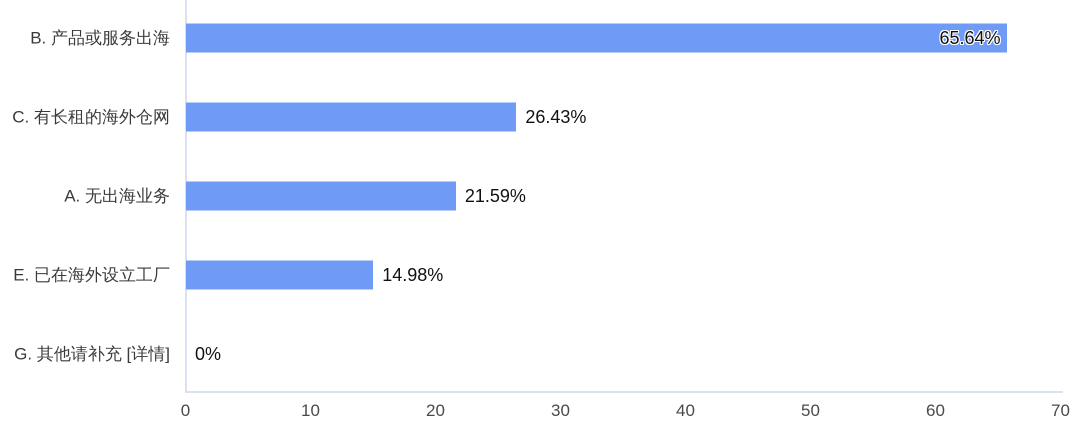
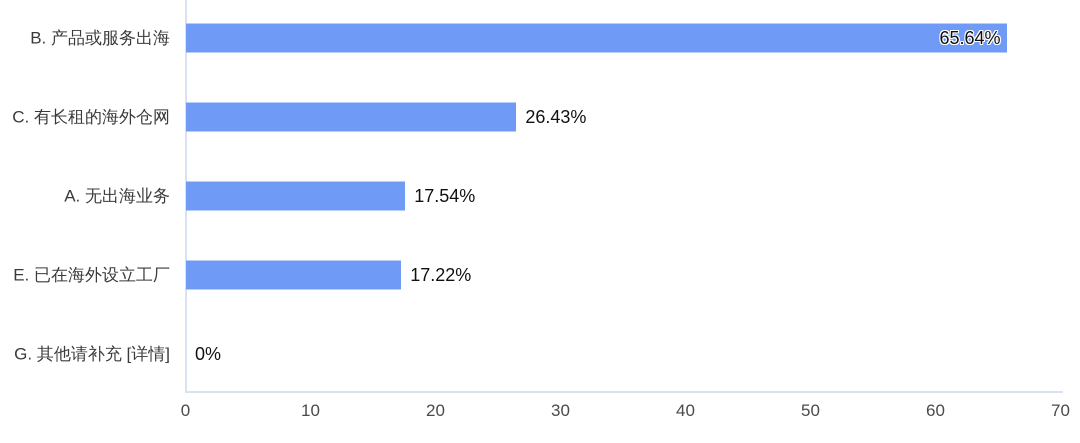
A. 无出海业务: 21.59% -> 17.54%
E. 已在海外设立工厂: 14.98% -> 17.22%
